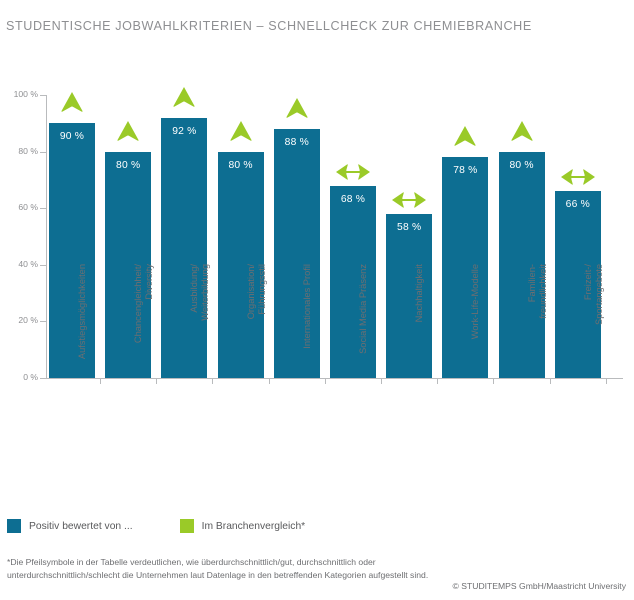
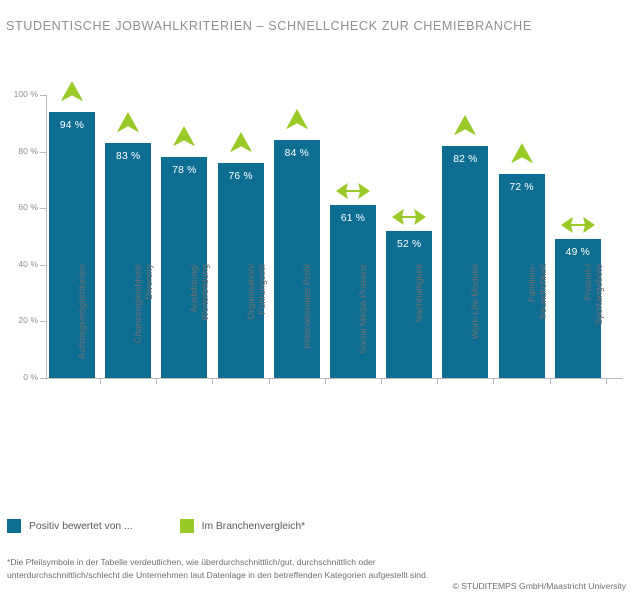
Aufstiegsmöglichkeiten: 90 -> 94
Chancengleichheit/ Diversity: 80 -> 83
Ausbildung/ Weiterbildung: 92 -> 78
Organisation/ Führungsstil: 80 -> 76
Internationales Profil: 88 -> 84
Social Media Präsenz: 68 -> 61
Nachhaltigkeit: 58 -> 52
Work-Life-Modelle: 78 -> 82
Familien- freundlichkeit: 80 -> 72
Freizeit-/ Sportangebote: 66 -> 49
